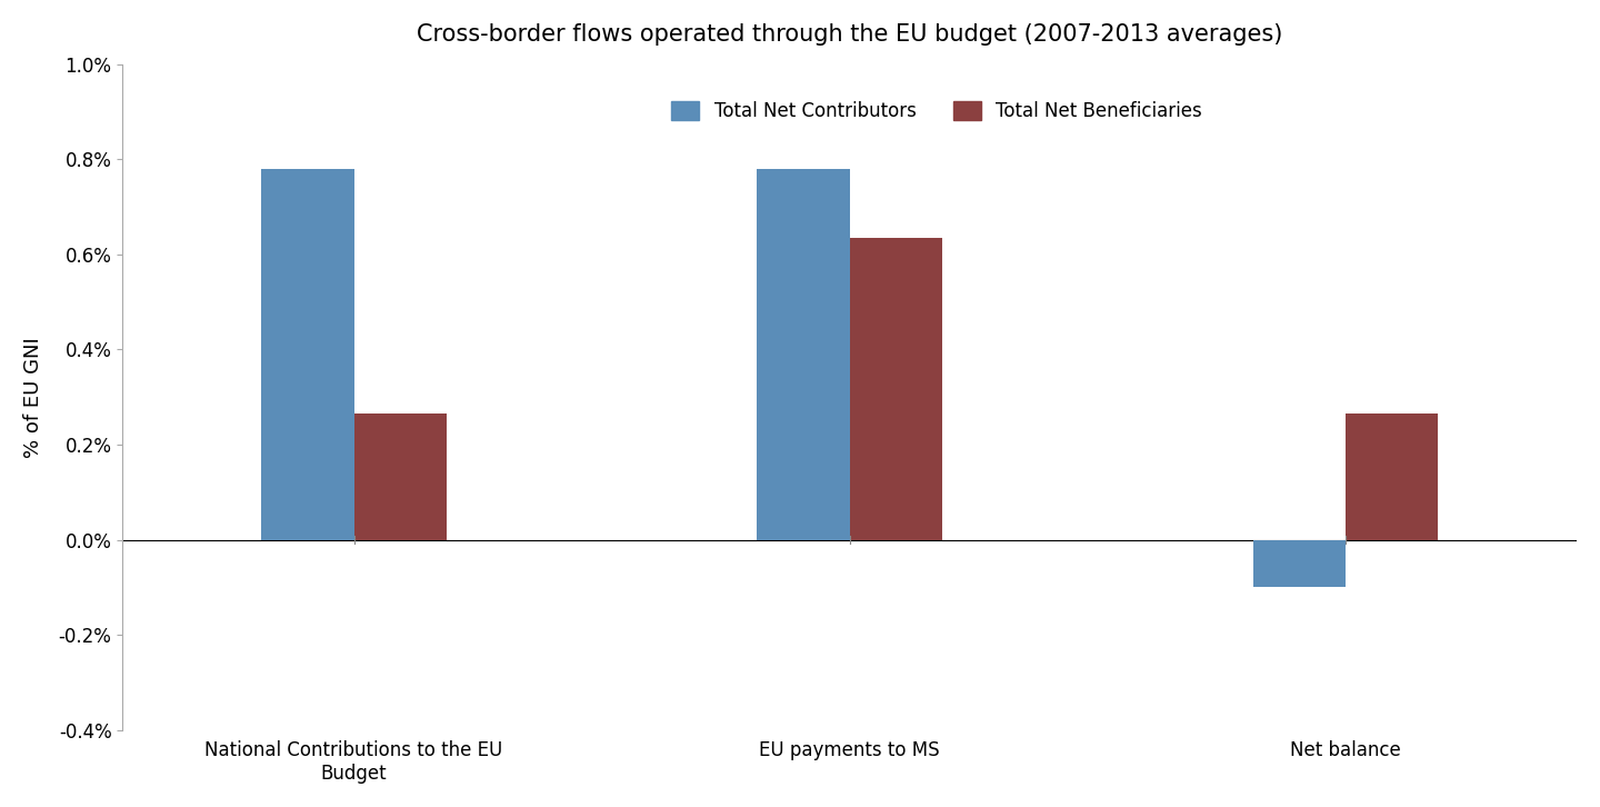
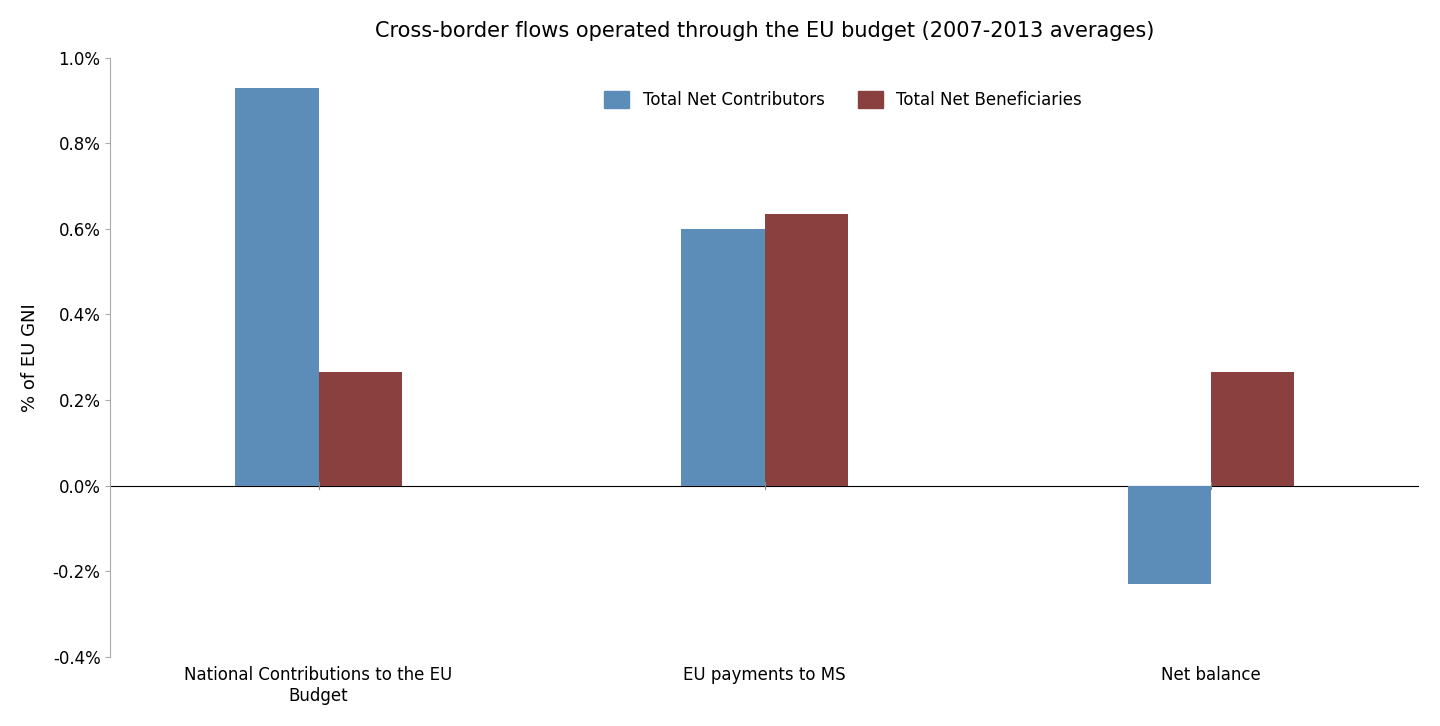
Total Net Contributors/National Contributions to the EU Budget: 0.78% -> 0.93%
Total Net Contributors/EU payments to MS: 0.78% -> 0.60%
Total Net Contributors/Net balance: -0.10% -> -0.23%
